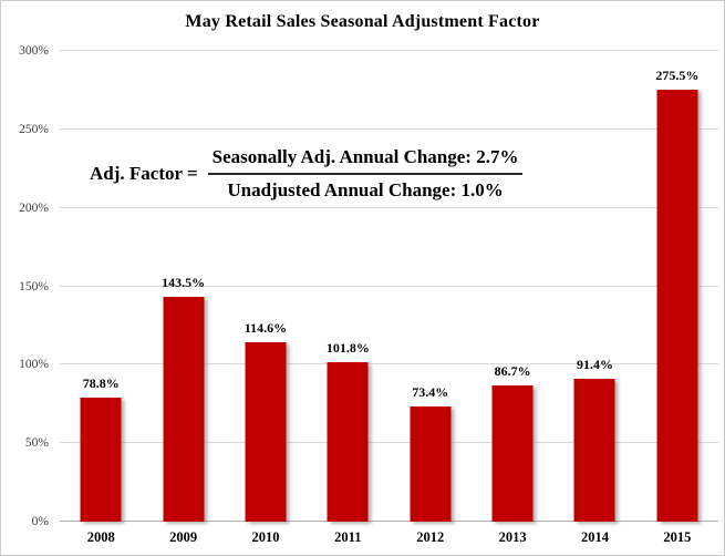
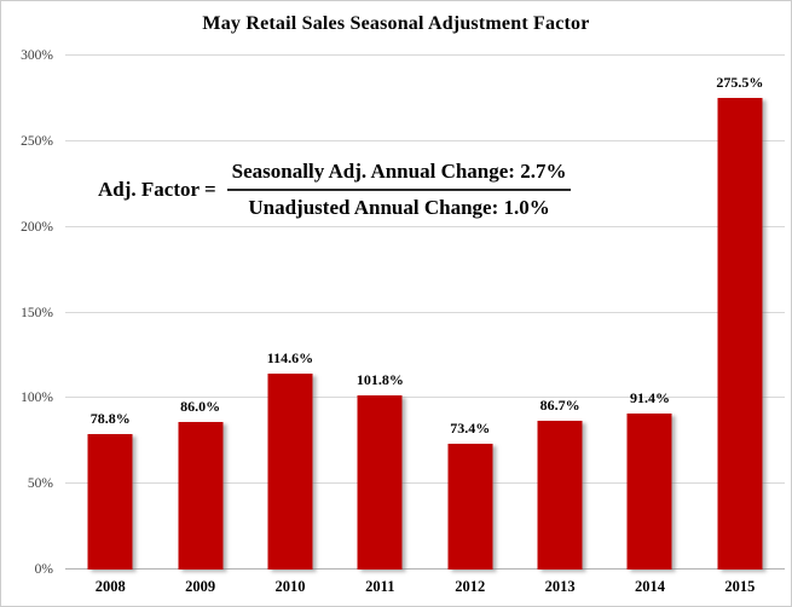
2009: 143.5% -> 86.0%
